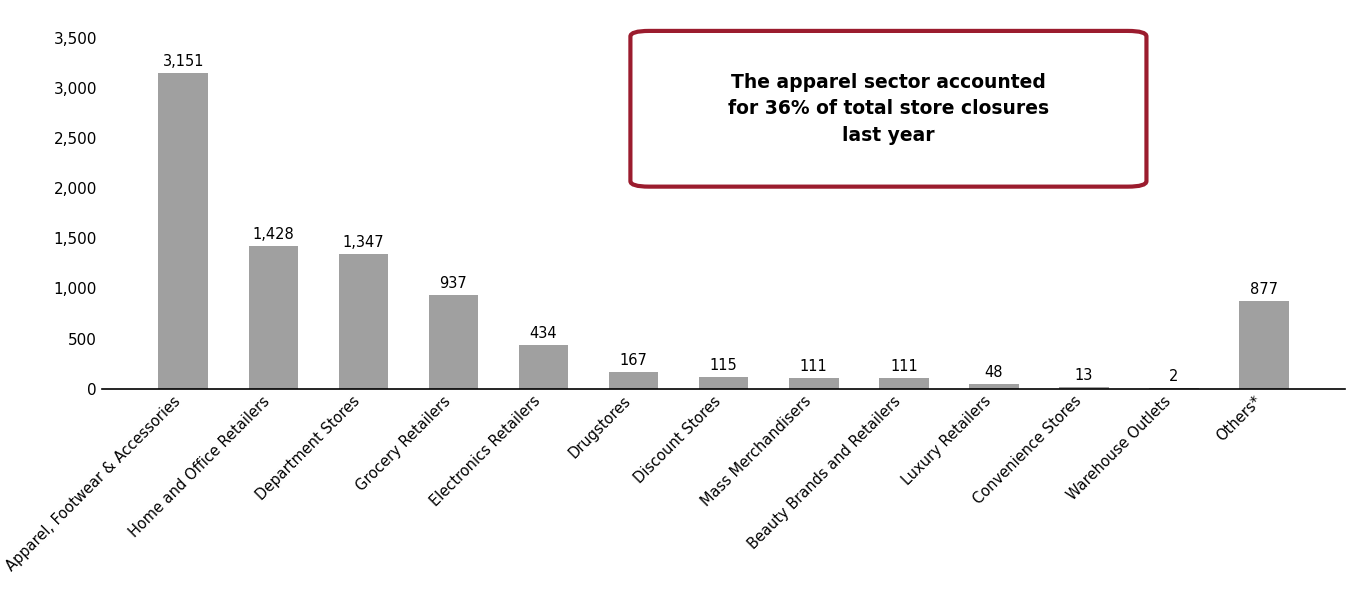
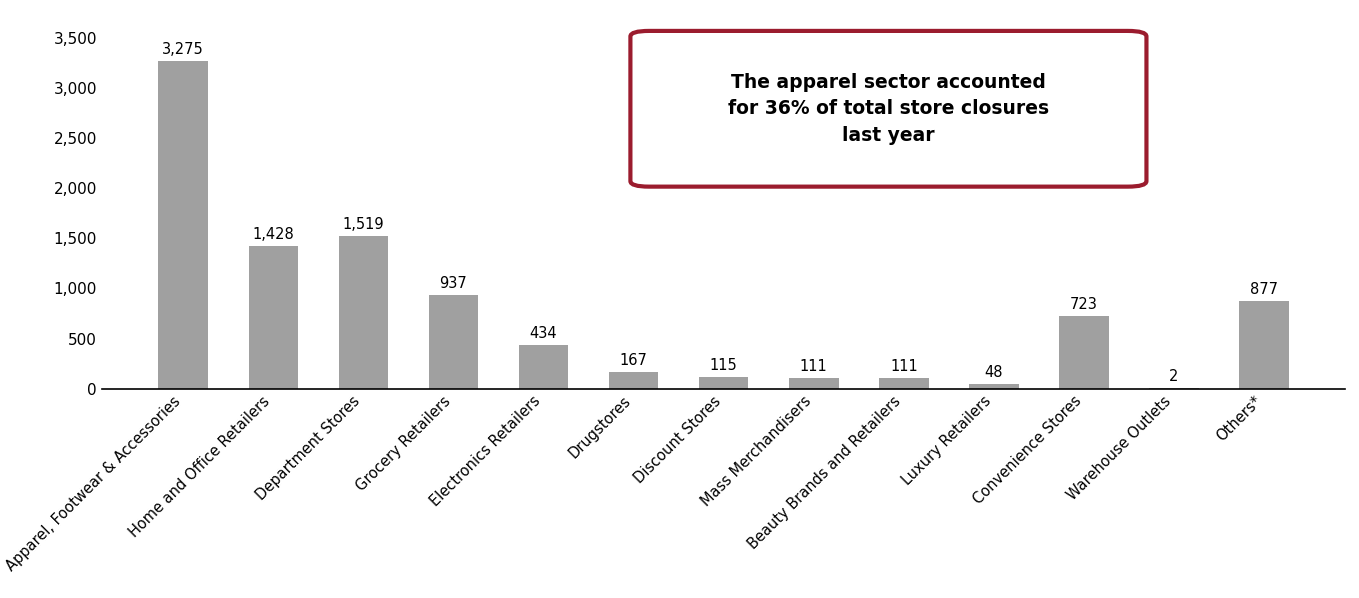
Apparel, Footwear & Accessories: 3,151 -> 3,275
Department Stores: 1,347 -> 1,519
Convenience Stores: 13 -> 723
